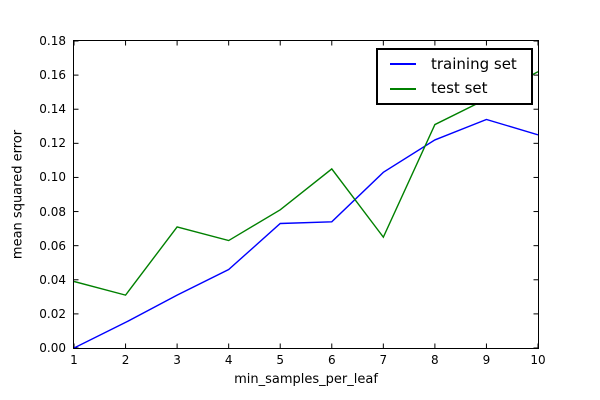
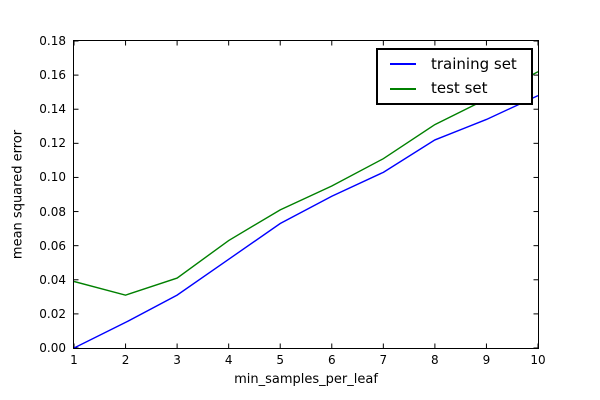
test set/3: 0.071 -> 0.041
training set/4: 0.046 -> 0.052
training set/6: 0.074 -> 0.089
test set/6: 0.105 -> 0.095
test set/7: 0.065 -> 0.111
training set/10: 0.125 -> 0.148
